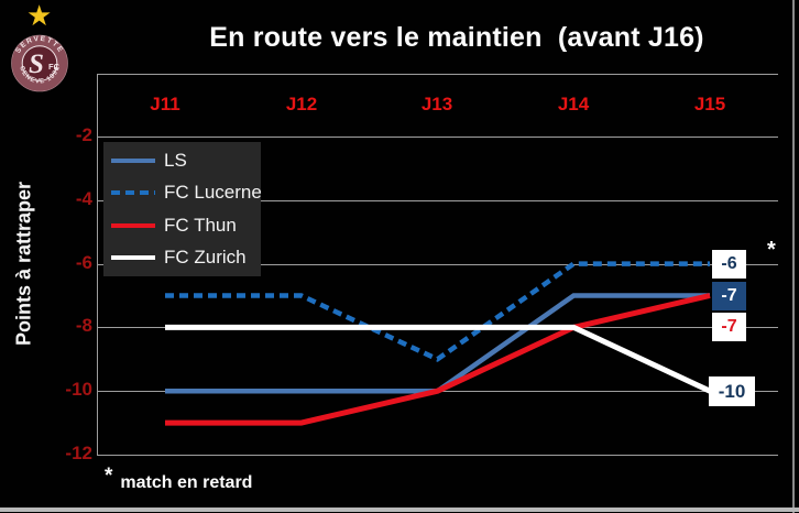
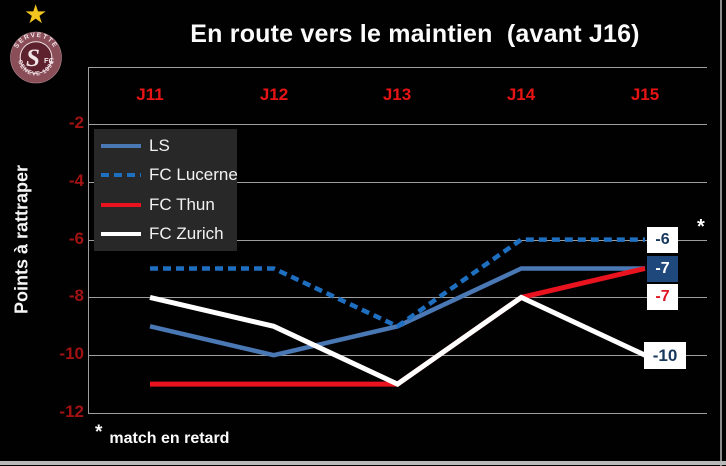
LS/J11: -10 -> -9
FC Zurich/J12: -8 -> -9
LS/J13: -10 -> -9
FC Thun/J13: -10 -> -11
FC Zurich/J13: -8 -> -11
